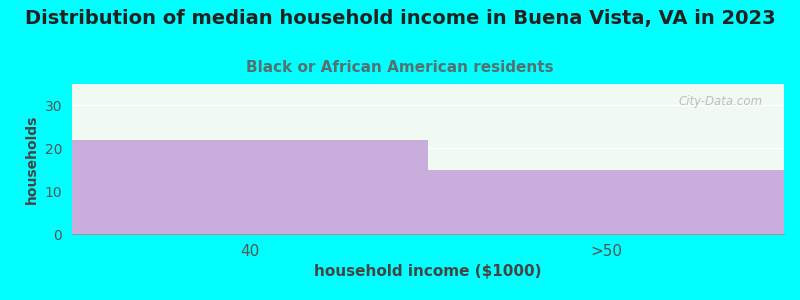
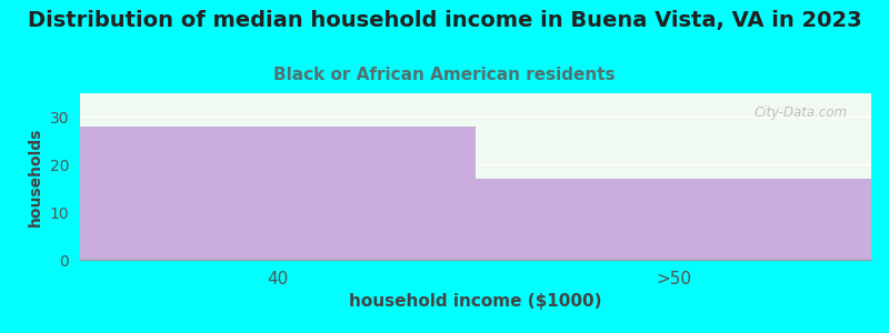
40: 22 -> 28
>50: 15 -> 17
